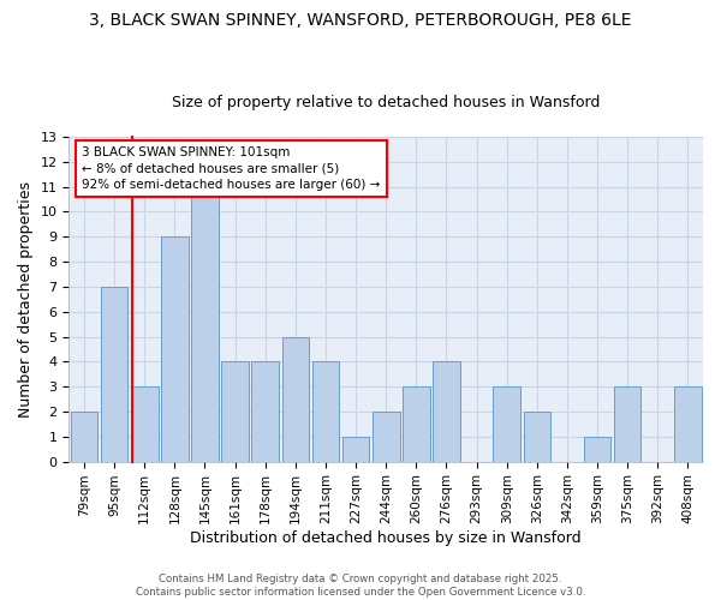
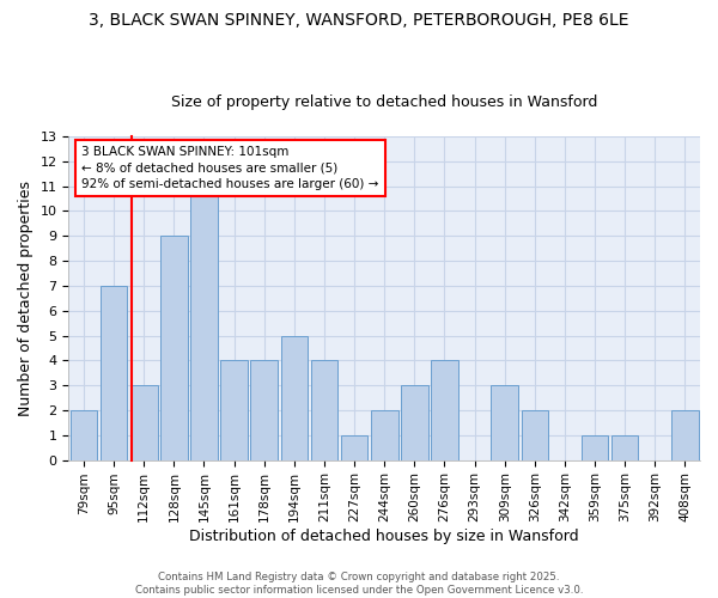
375sqm: 3 -> 1
408sqm: 3 -> 2
